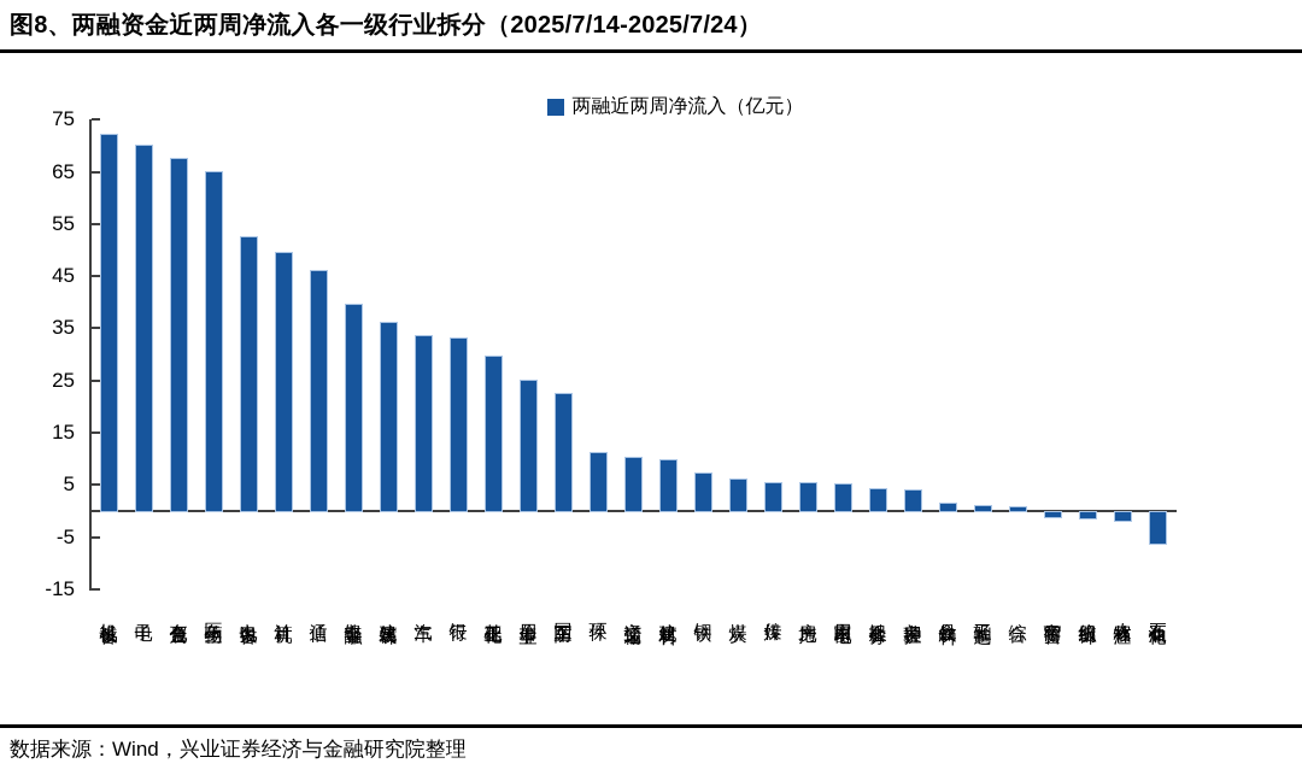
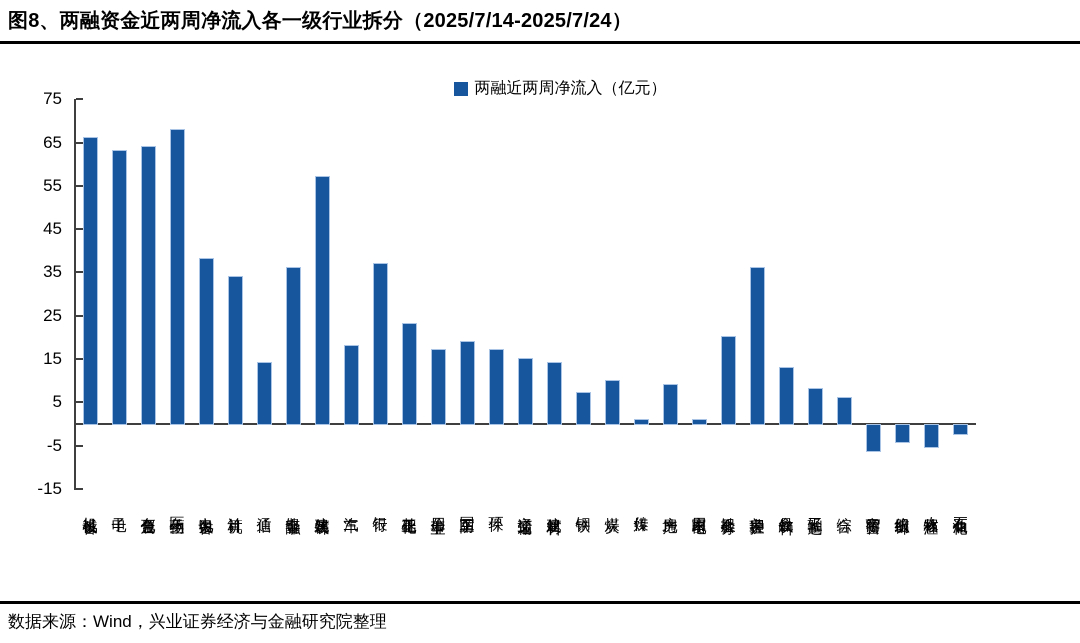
机械设备: 72 -> 66
电子: 70 -> 63
有色金属: 68 -> 64
医药生物: 65 -> 68
电力设备: 52 -> 38
计算机: 50 -> 34
通信: 46 -> 14
非银金融: 40 -> 36
建筑装饰: 36 -> 57
汽车: 34 -> 18
银行: 33 -> 37
基础化工: 30 -> 23
公用事业: 25 -> 17
国防军工: 22 -> 19
环保: 11 -> 17
交通运输: 10 -> 15
建筑材料: 10 -> 14
煤炭: 6 -> 10
传媒: 5 -> 1
房地产: 5 -> 9
家用电器: 5 -> 1
社会服务: 4 -> 20
美容护理: 4 -> 36
食品饮料: 2 -> 13
轻工制造: 1 -> 8
综合: 1 -> 6
商贸零售: -1 -> -6
纺织服饰: -1 -> -4
农林牧渔: -2 -> -5
石油石化: -6 -> -2
